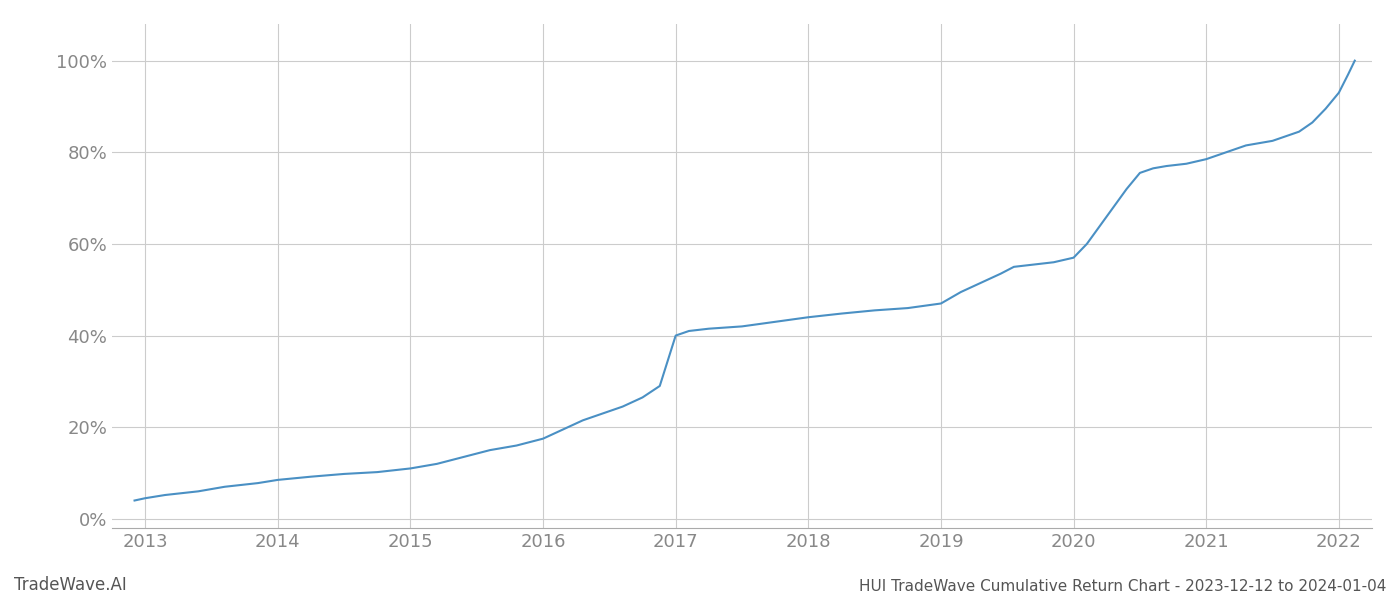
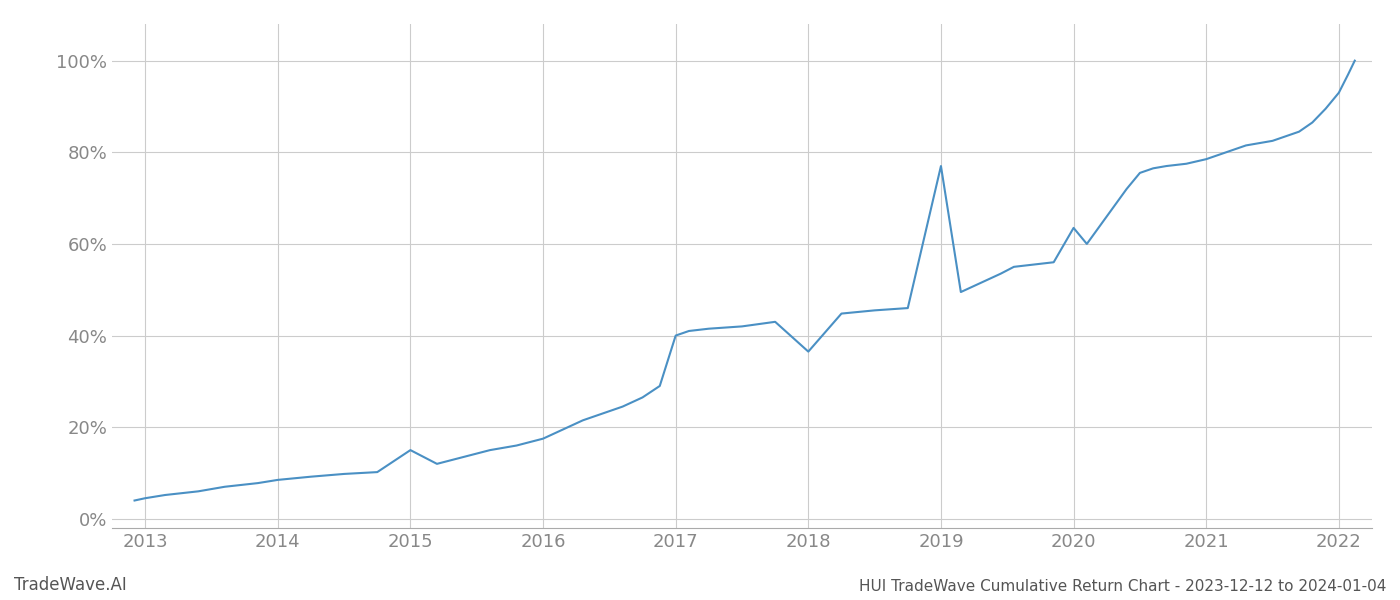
2015: 11.0% -> 15.0%
2018: 44.0% -> 36.5%
2019: 47.0% -> 77.0%
2020: 57.0% -> 63.5%
